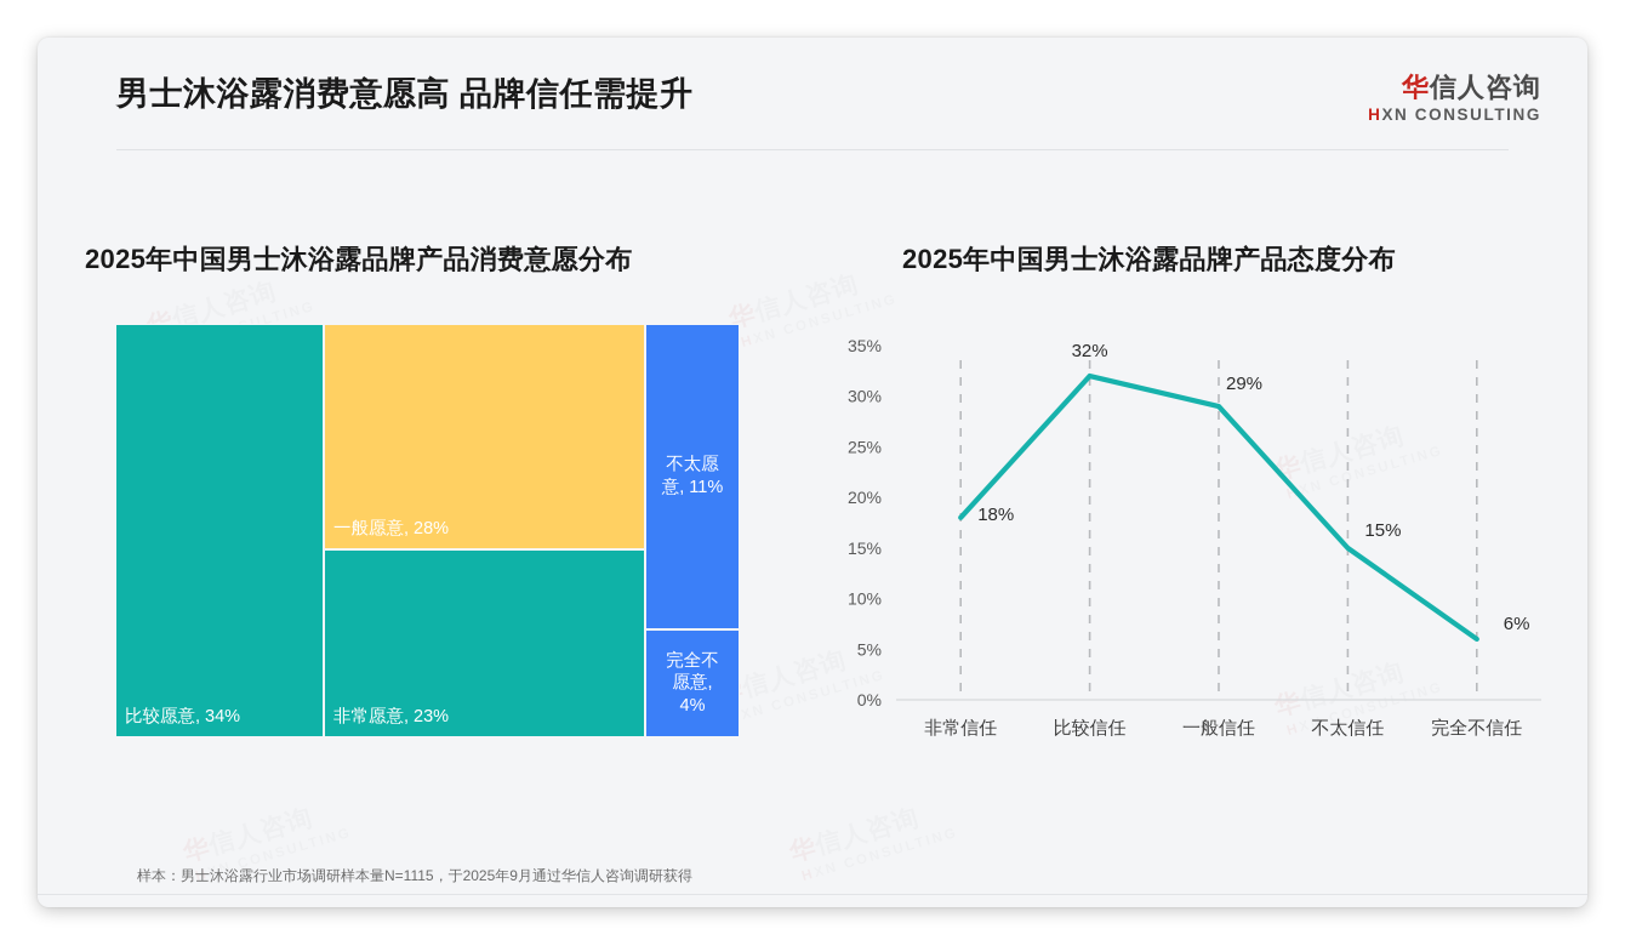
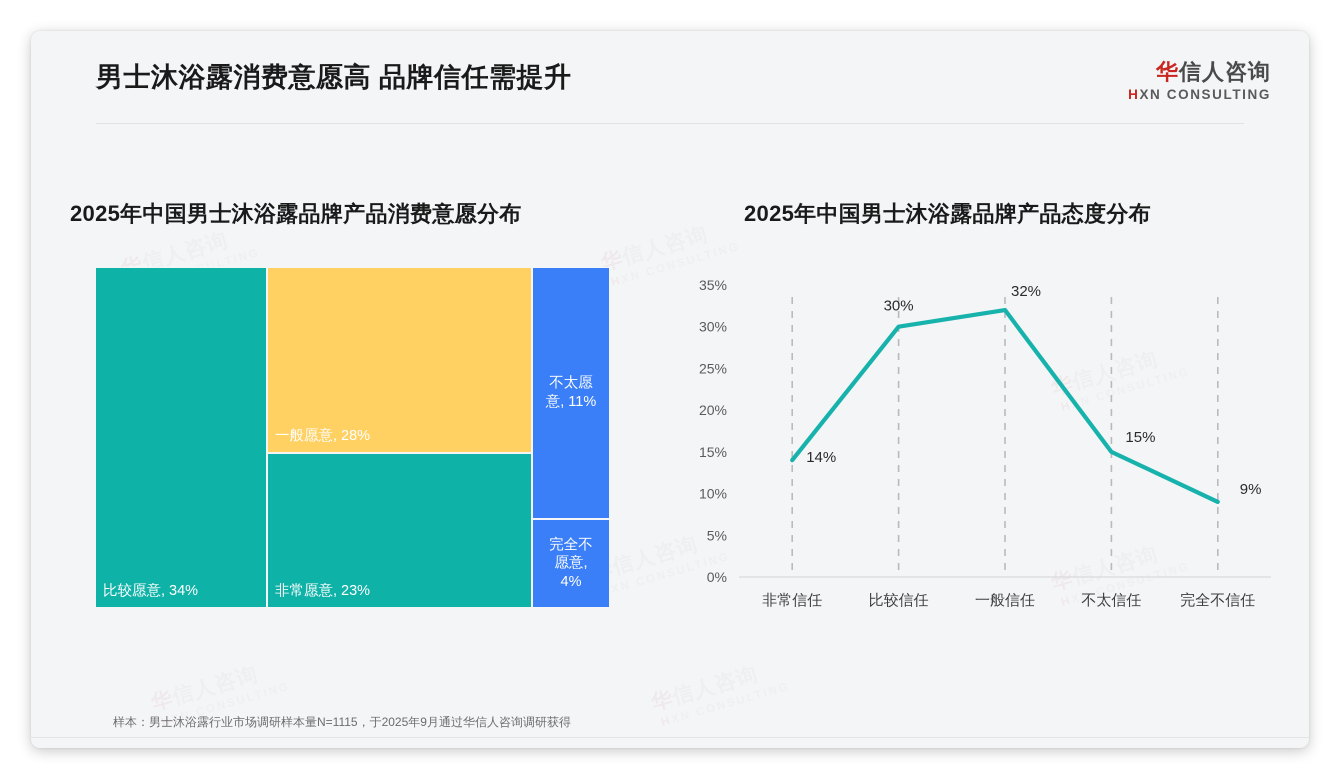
2025年中国男士沐浴露品牌产品态度分布/非常信任: 18% -> 14%
2025年中国男士沐浴露品牌产品态度分布/比较信任: 32% -> 30%
2025年中国男士沐浴露品牌产品态度分布/一般信任: 29% -> 32%
2025年中国男士沐浴露品牌产品态度分布/完全不信任: 6% -> 9%
